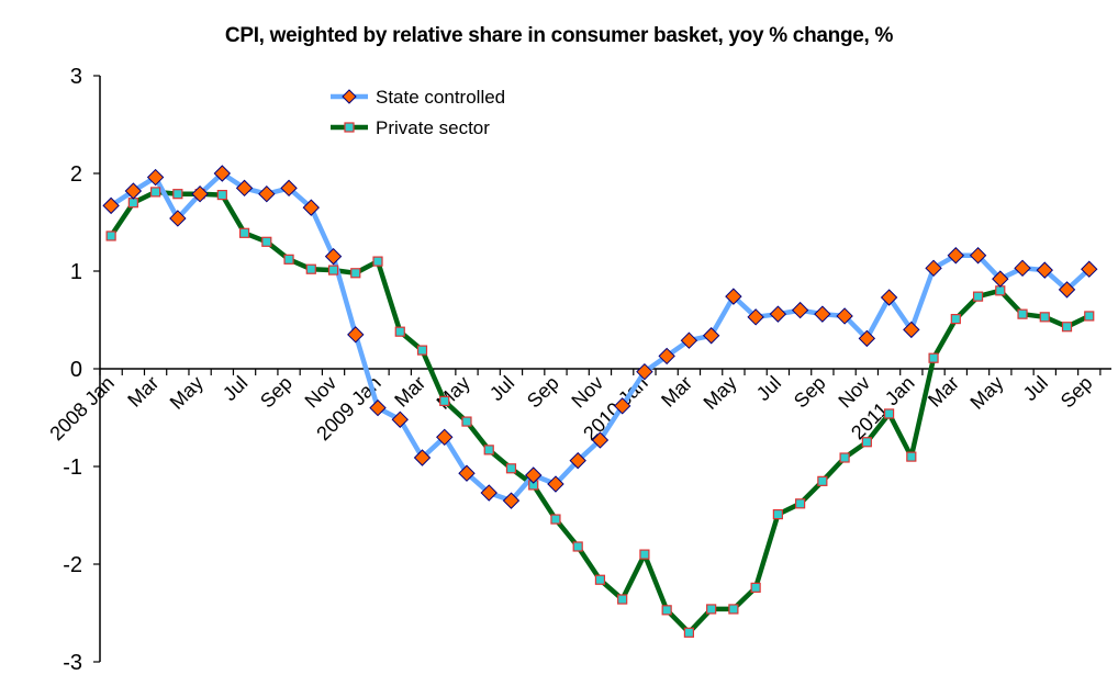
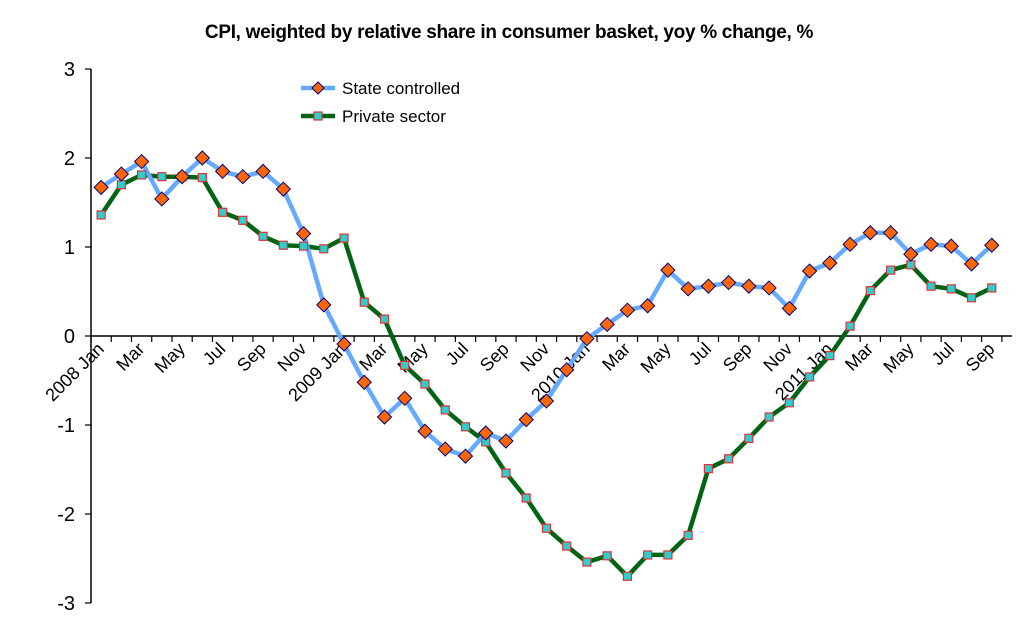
State controlled/2009 Jan: -0.4 -> -0.1
Private sector/2010 Jan: -1.9 -> -2.5
State controlled/2011 Jan: 0.4 -> 0.8
Private sector/2011 Jan: -0.9 -> -0.2
